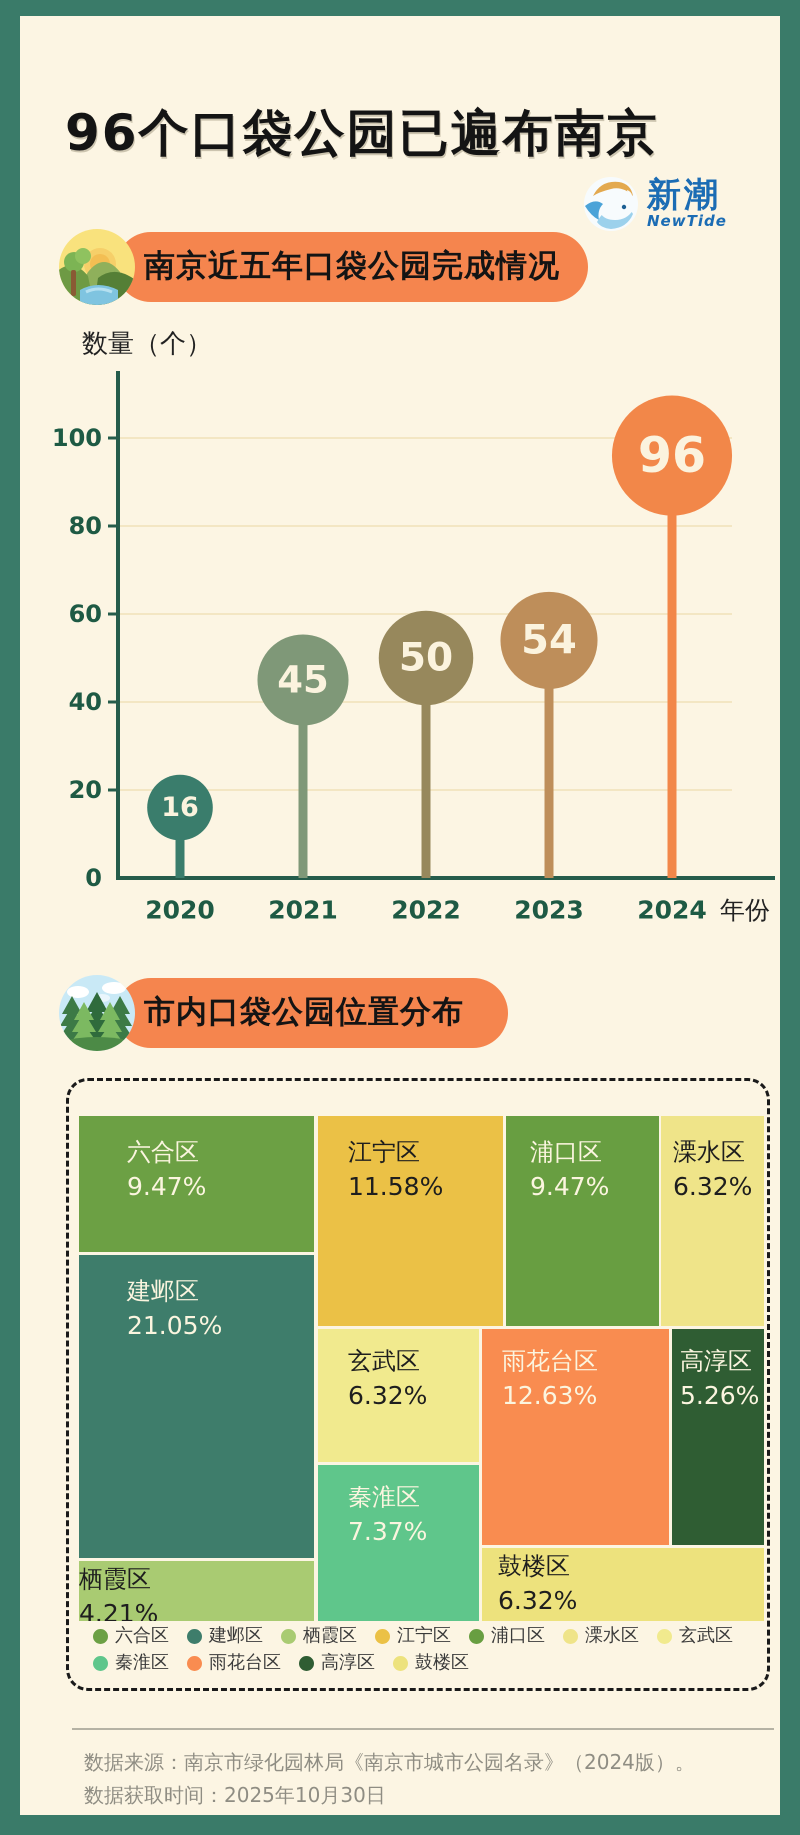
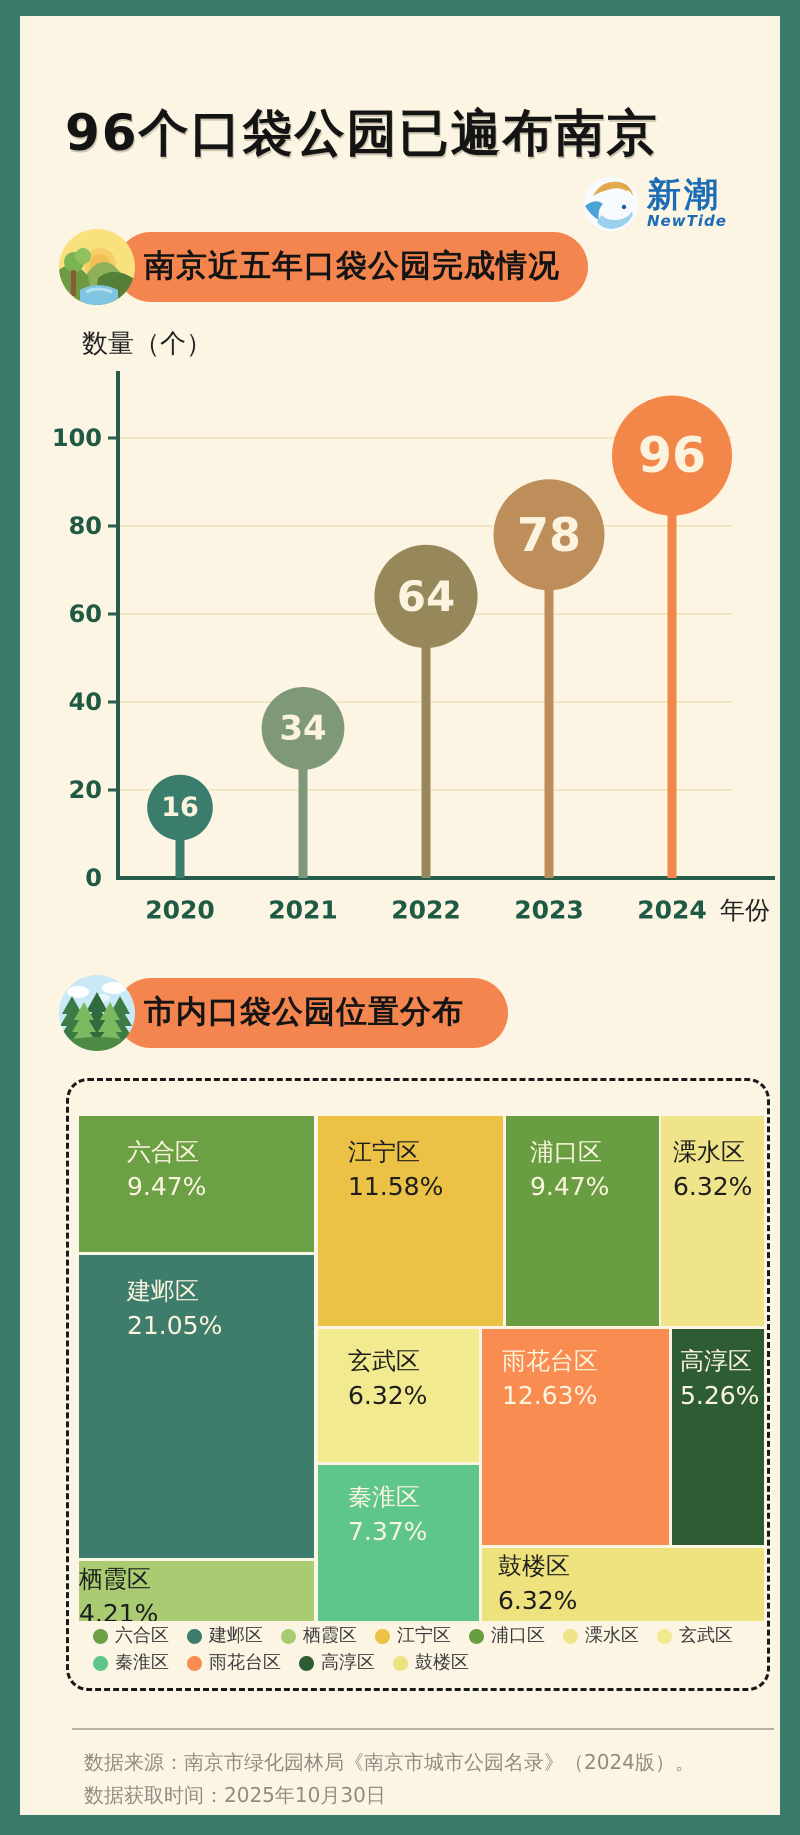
南京近五年口袋公园完成情况/2021: 45 -> 34
南京近五年口袋公园完成情况/2022: 50 -> 64
南京近五年口袋公园完成情况/2023: 54 -> 78
